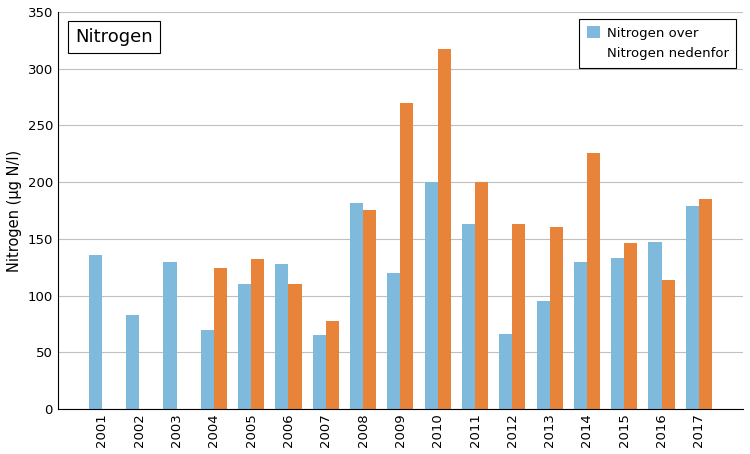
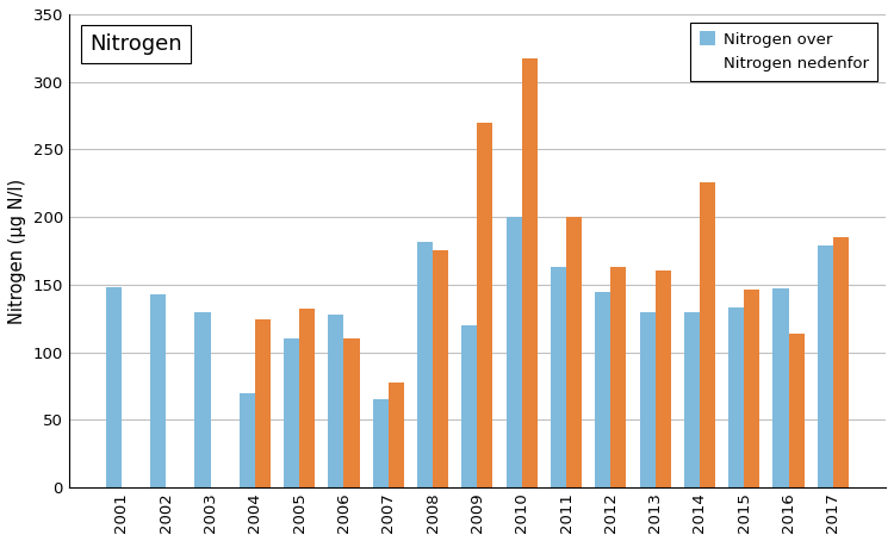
Nitrogen over/2001: 136 -> 148
Nitrogen over/2002: 83 -> 143
Nitrogen over/2012: 66 -> 145
Nitrogen over/2013: 95 -> 130
